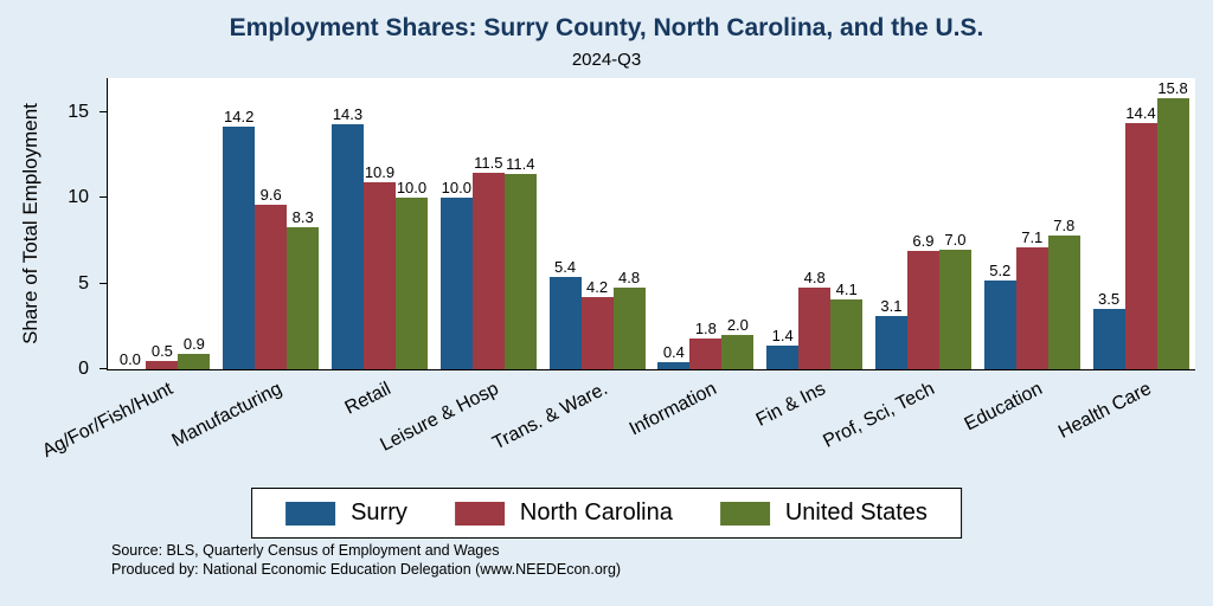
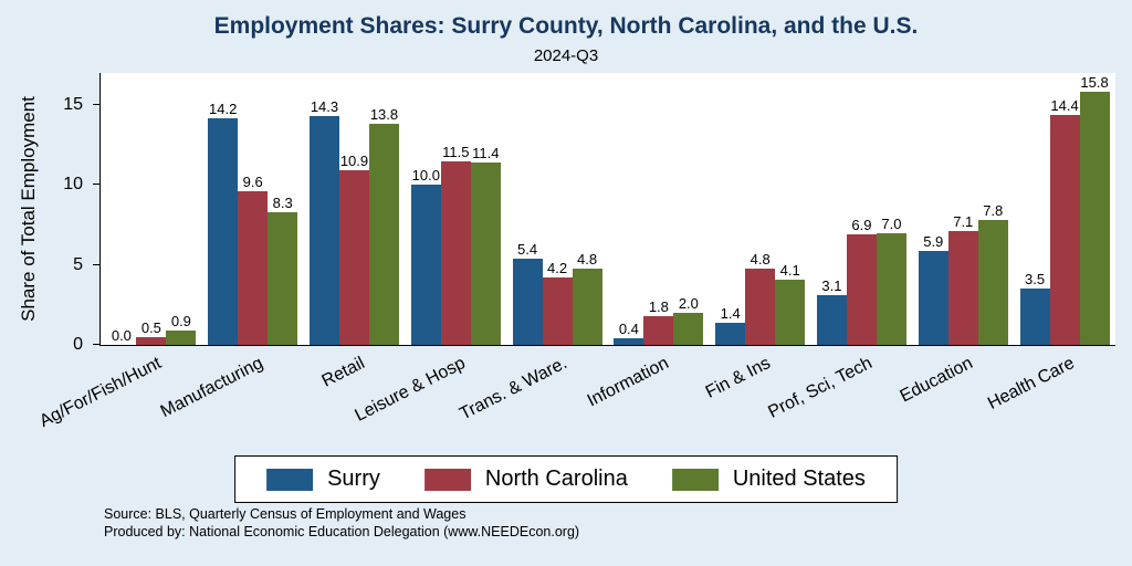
United States/Retail: 10.0 -> 13.8
Surry/Education: 5.2 -> 5.9
